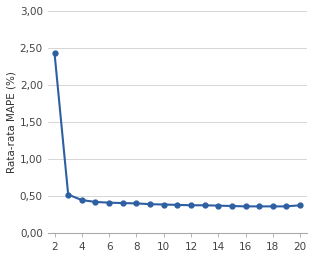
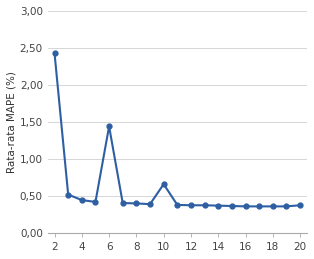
6: 0,41 -> 1,44
10: 0,39 -> 0,66
